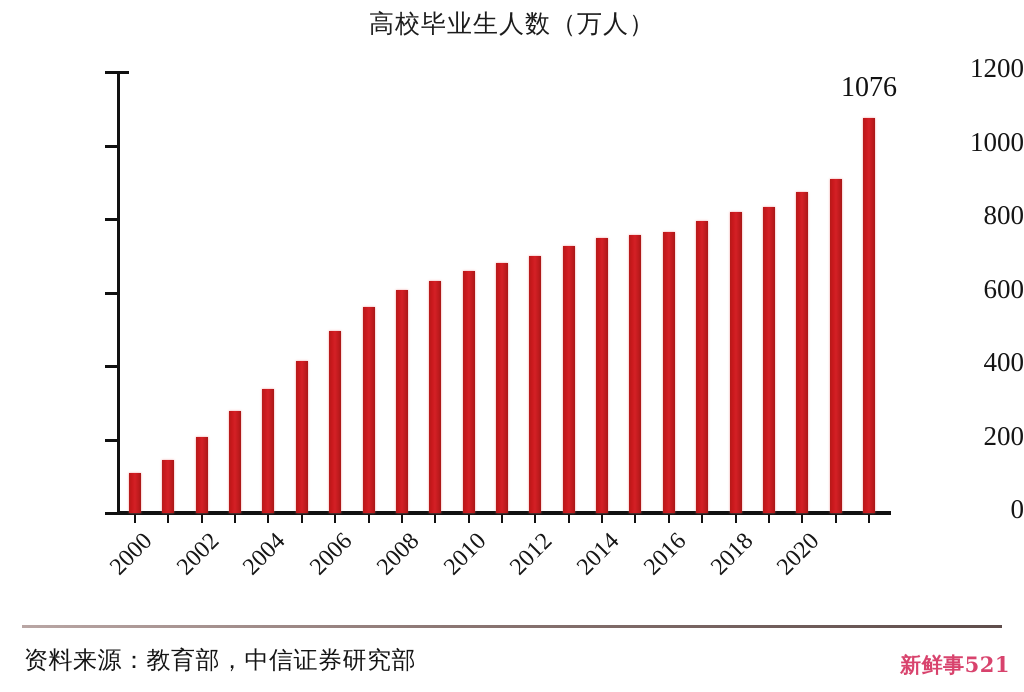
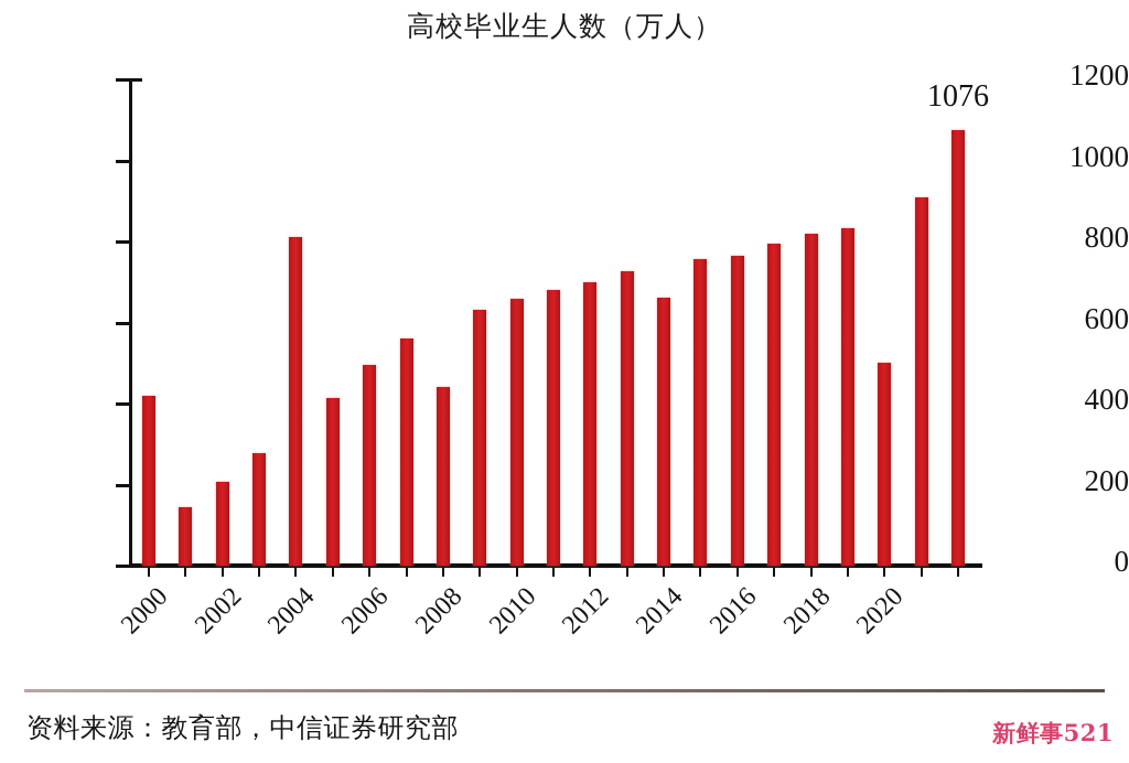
2000: 110 -> 420
2004: 340 -> 810
2008: 610 -> 440
2014: 750 -> 660
2020: 870 -> 500
